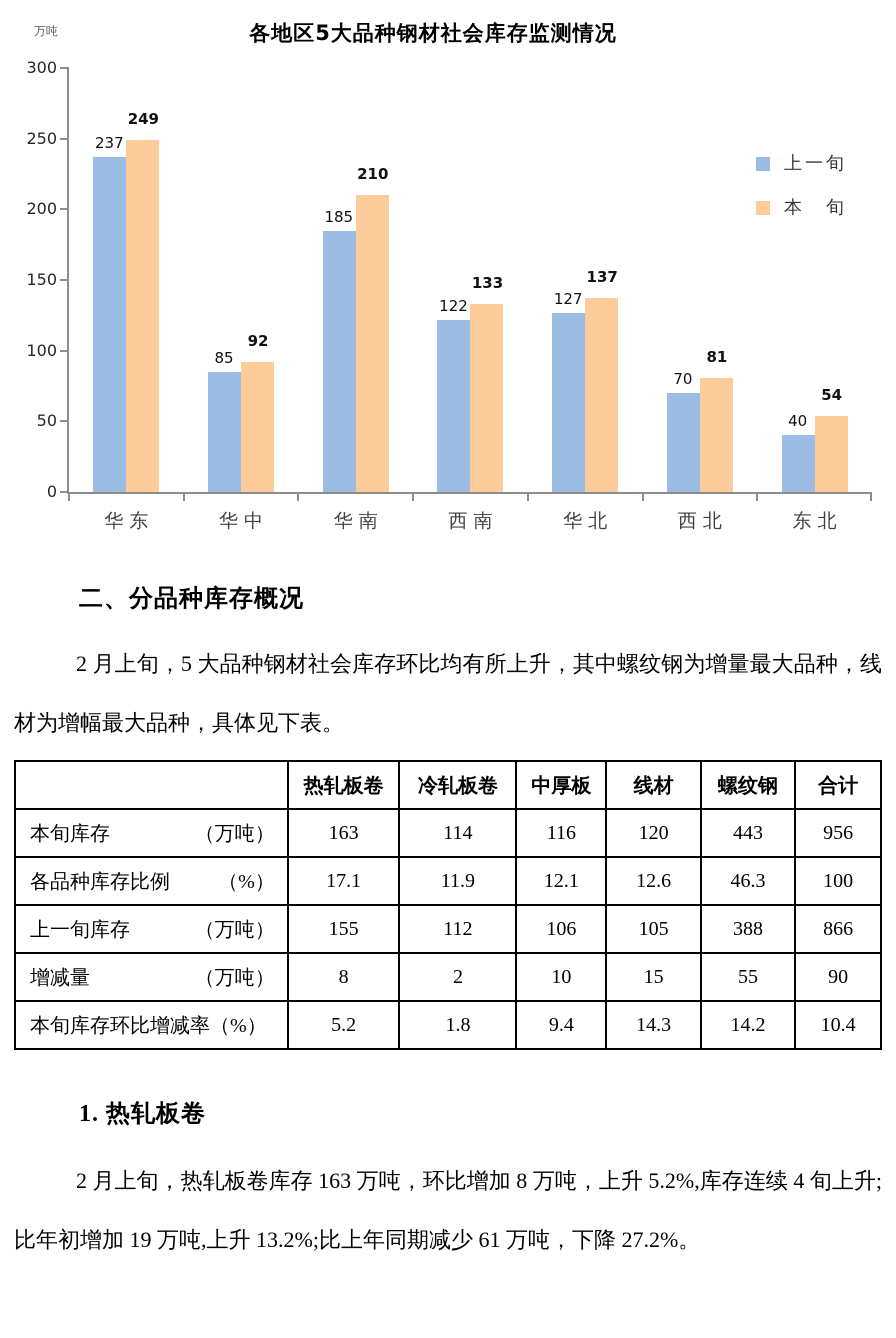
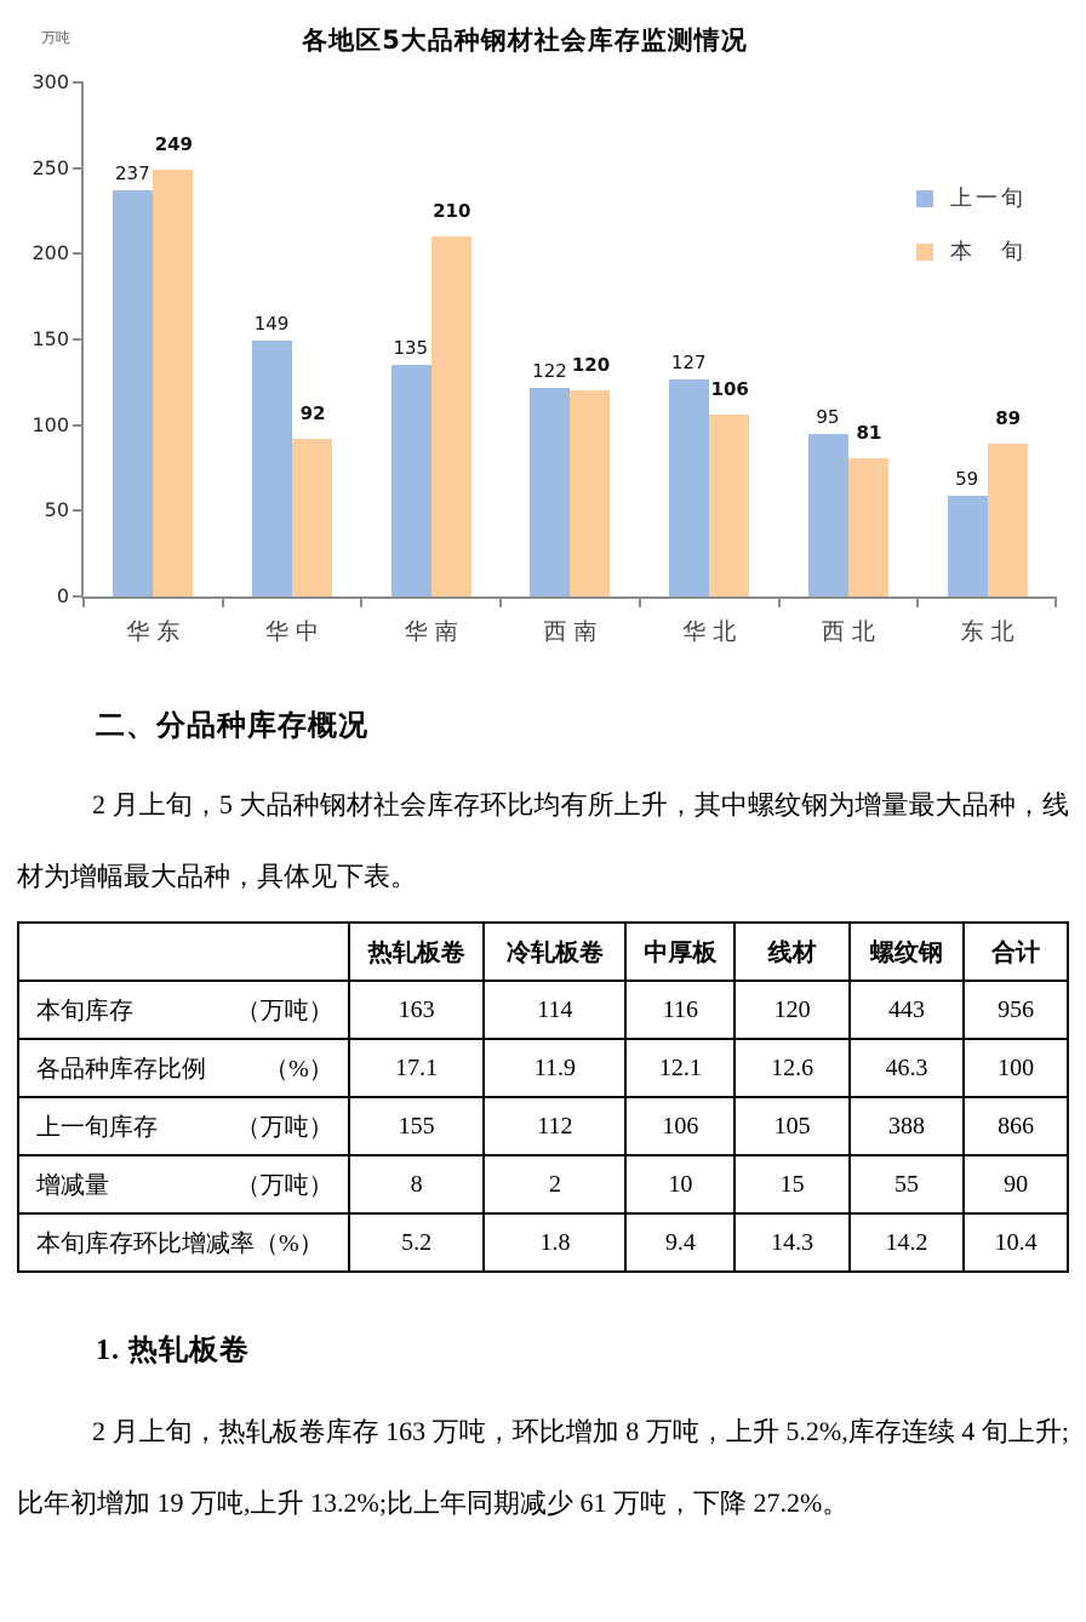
上一旬/华中: 85 -> 149
上一旬/华南: 185 -> 135
本 旬/西南: 133 -> 120
本 旬/华北: 137 -> 106
上一旬/西北: 70 -> 95
上一旬/东北: 40 -> 59
本 旬/东北: 54 -> 89
